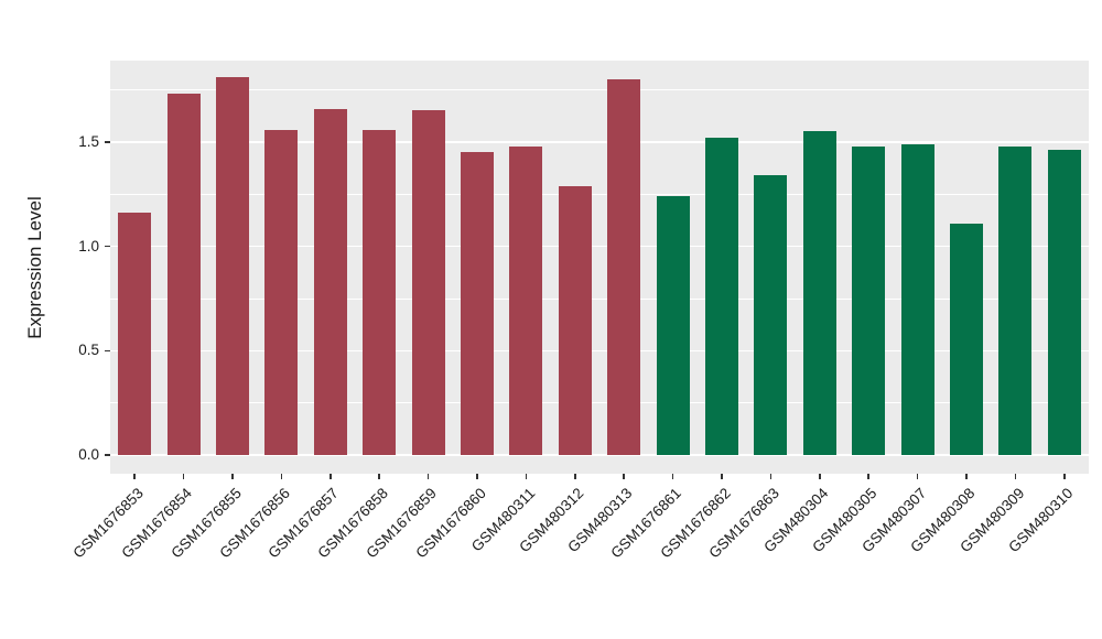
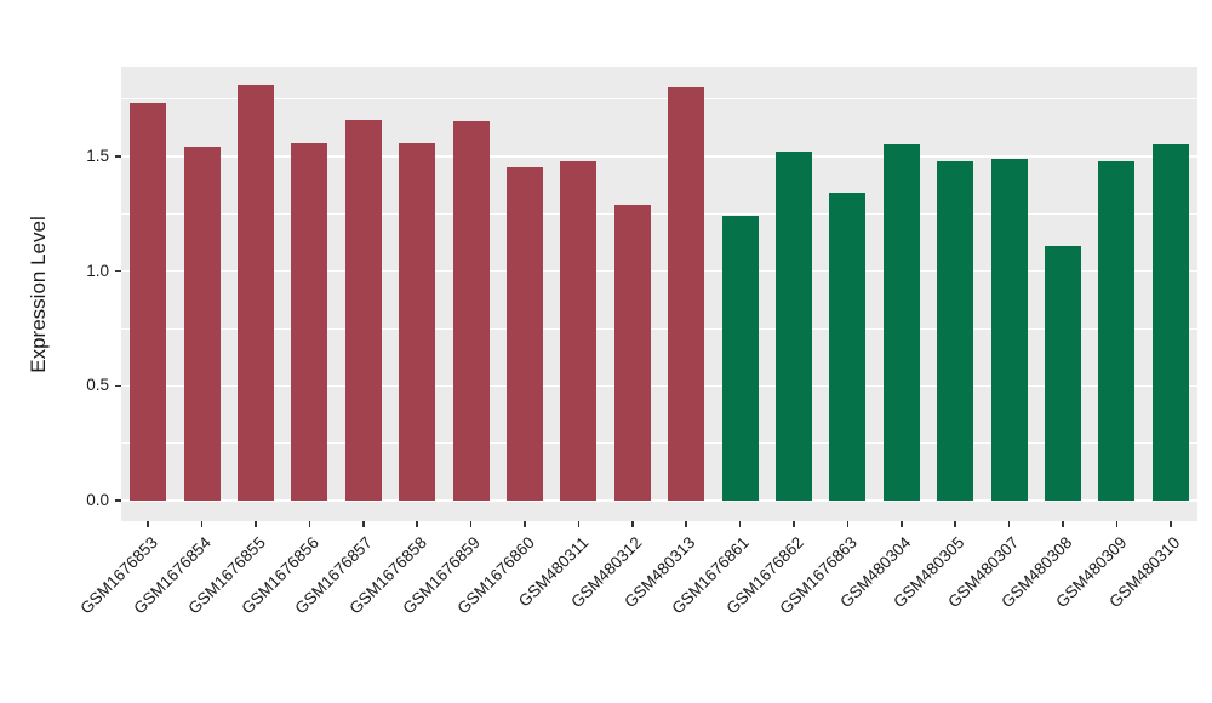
GSM1676853: 1.16 -> 1.73
GSM1676854: 1.73 -> 1.54
GSM480310: 1.46 -> 1.55
